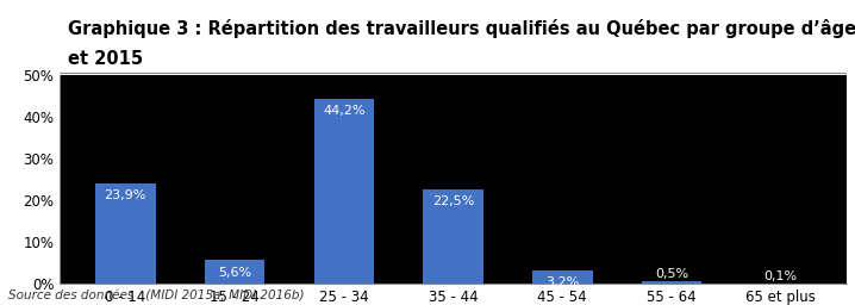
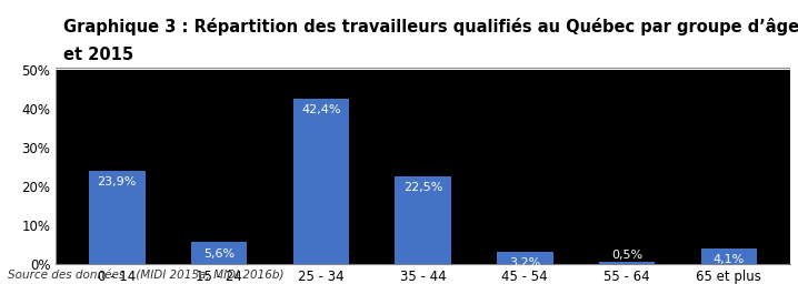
25 - 34: 44,2% -> 42,4%
65 et plus: 0,1% -> 4,1%
